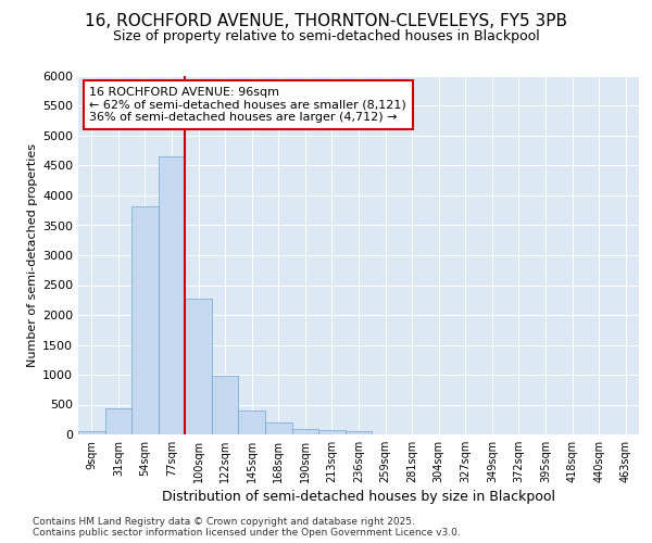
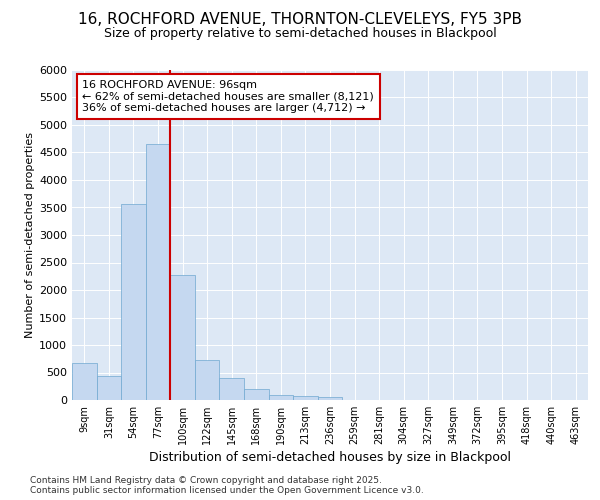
9sqm: 50 -> 680
54sqm: 3820 -> 3560
122sqm: 980 -> 720
